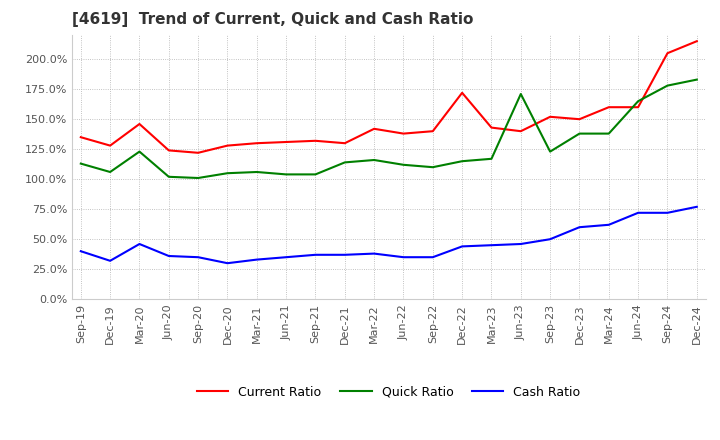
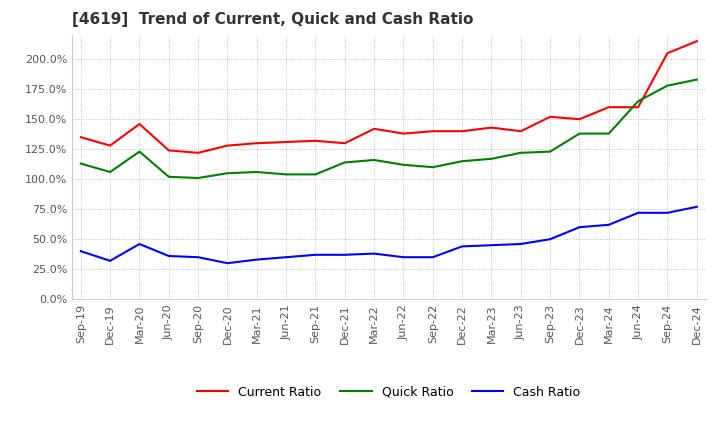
Current Ratio/Dec-22: 172% -> 140%
Quick Ratio/Jun-23: 171% -> 122%
